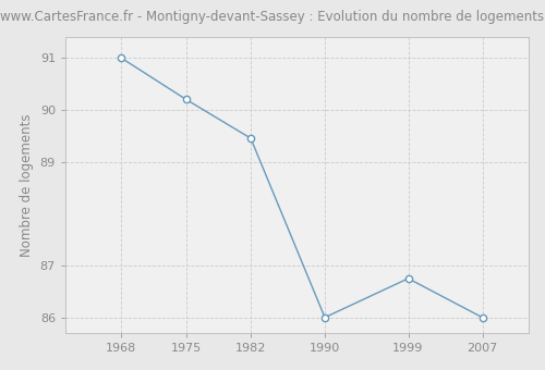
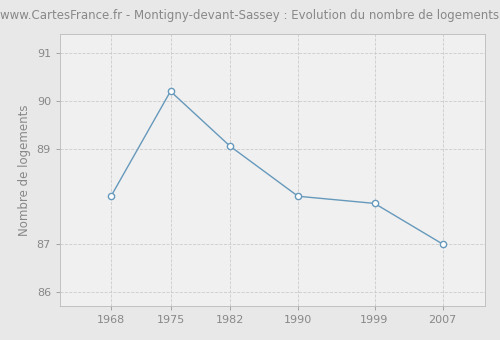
1968: 91.00 -> 88.00
1982: 89.45 -> 89.05
1990: 86.00 -> 88.00
1999: 86.75 -> 87.85
2007: 86.00 -> 87.00
